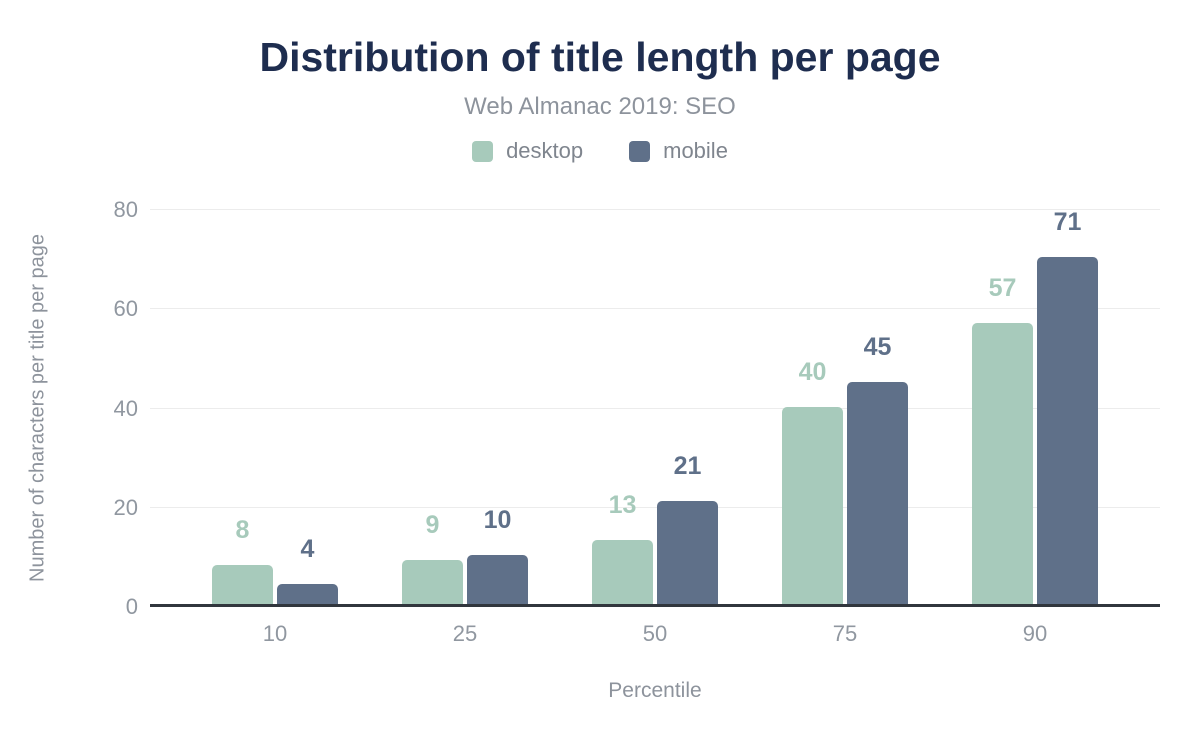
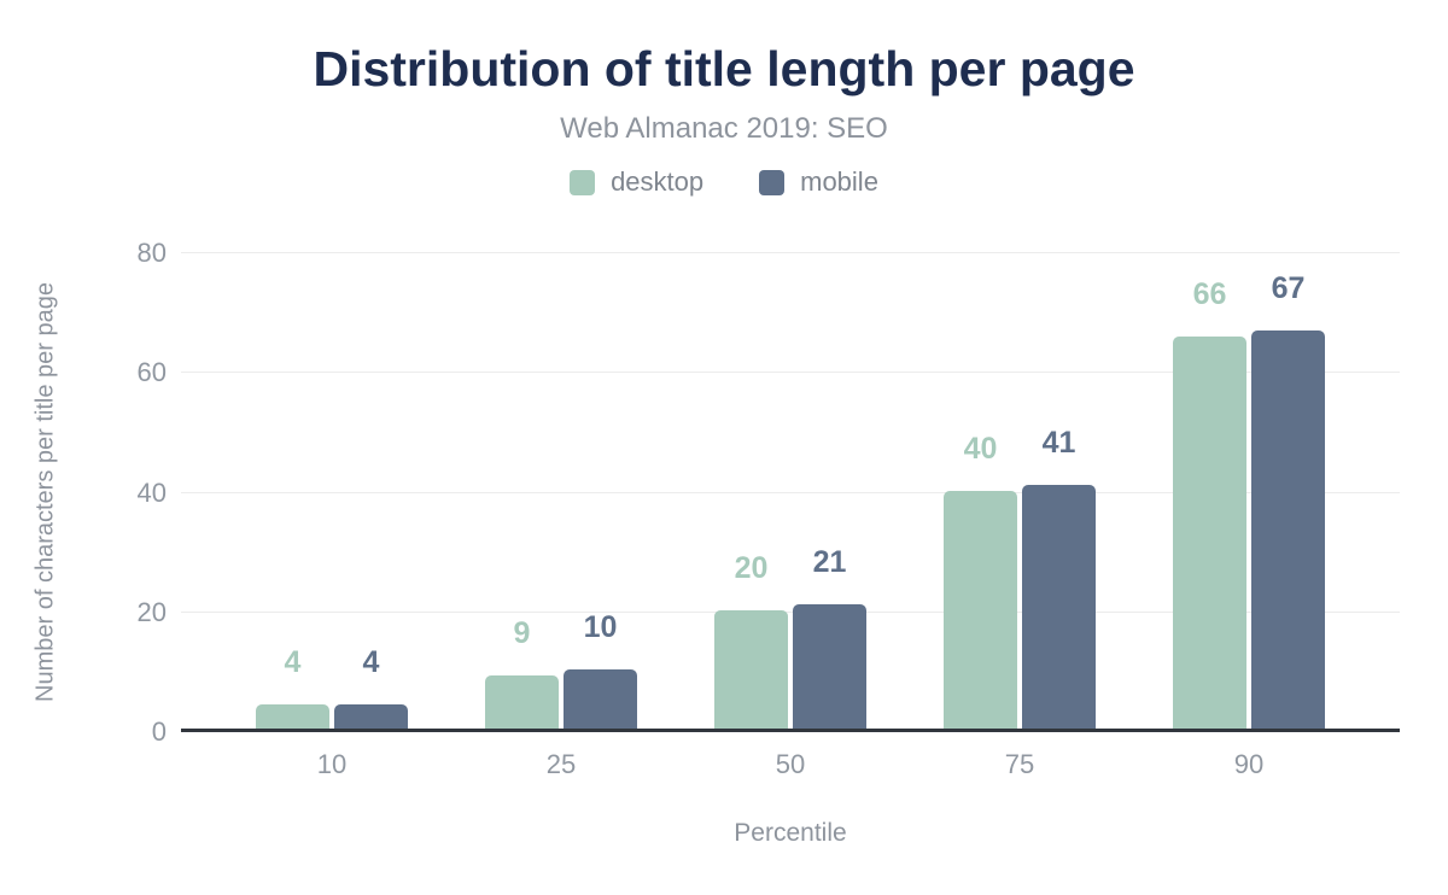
desktop/10: 8 -> 4
desktop/50: 13 -> 20
mobile/75: 45 -> 41
desktop/90: 57 -> 66
mobile/90: 71 -> 67
